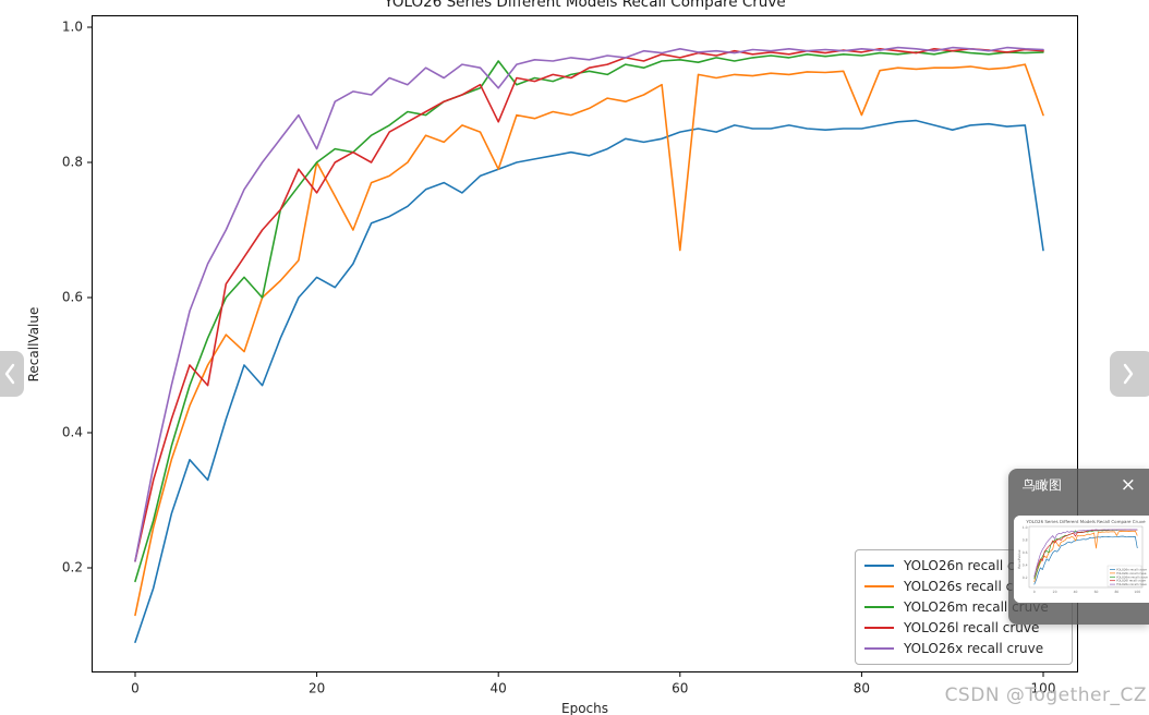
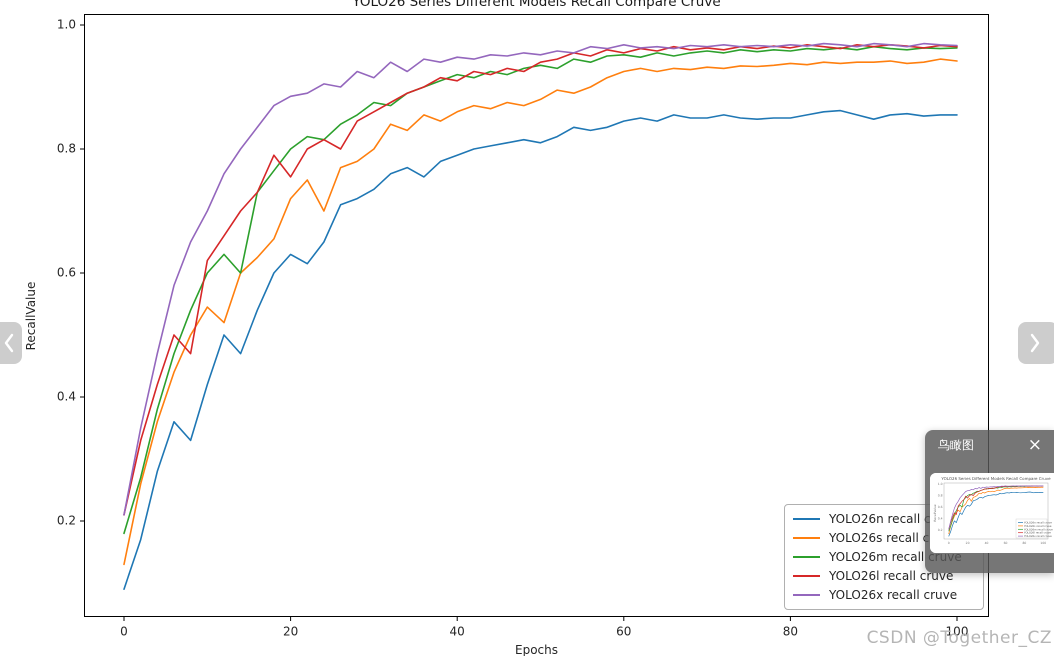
YOLO26s recall cruve/20: 0.80 -> 0.72
YOLO26x recall cruve/20: 0.82 -> 0.89
YOLO26s recall cruve/40: 0.79 -> 0.86
YOLO26m recall cruve/40: 0.95 -> 0.92
YOLO26l recall cruve/40: 0.86 -> 0.91
YOLO26x recall cruve/40: 0.91 -> 0.95
YOLO26s recall cruve/60: 0.67 -> 0.93
YOLO26s recall cruve/80: 0.87 -> 0.94
YOLO26n recall cruve/100: 0.67 -> 0.85
YOLO26s recall cruve/100: 0.87 -> 0.94
